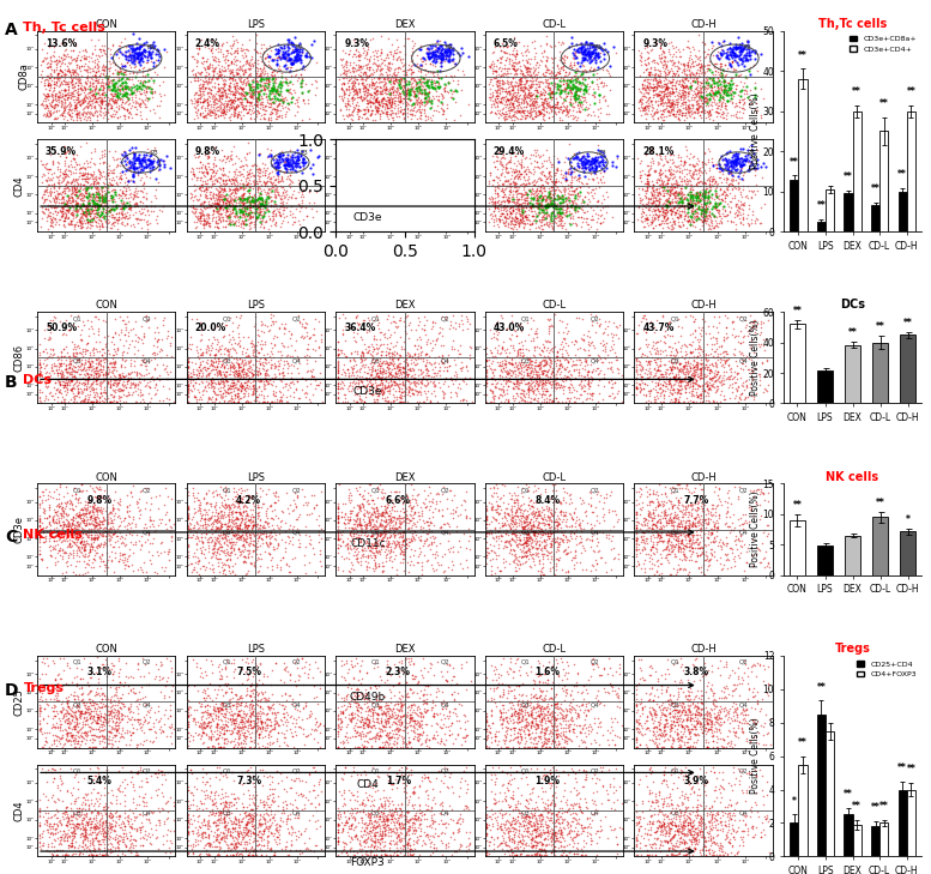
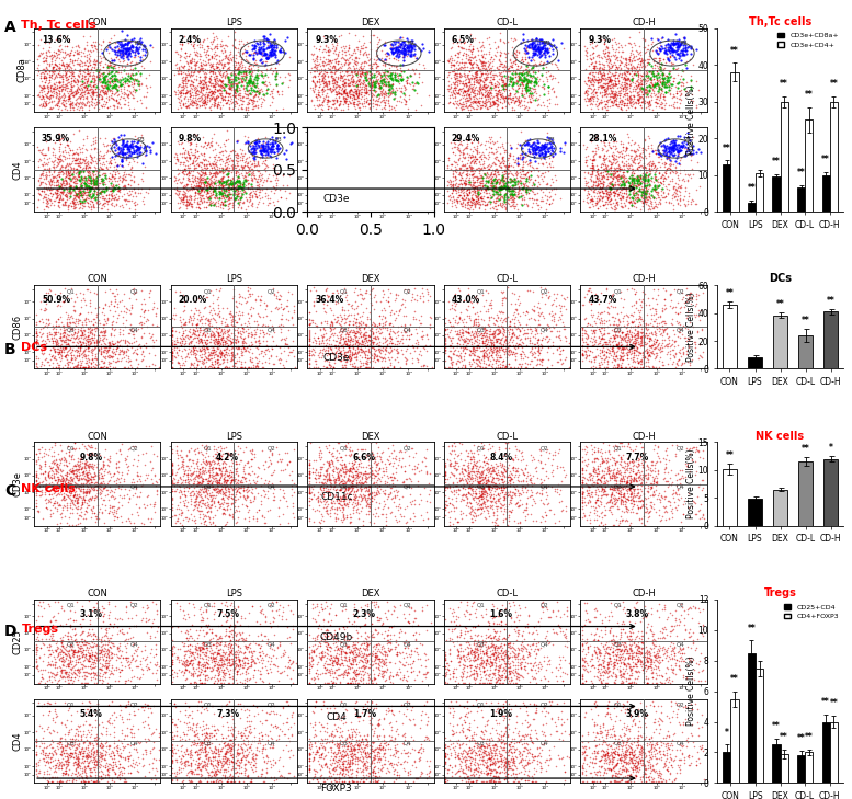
DCs/CON: 52 -> 46
DCs/LPS: 22 -> 8
DCs/CD-L: 40 -> 24
DCs/CD-H: 45 -> 41
NK cells/CON: 9.0 -> 10.2
NK cells/CD-L: 9.5 -> 11.6
NK cells/CD-H: 7.2 -> 12.0
